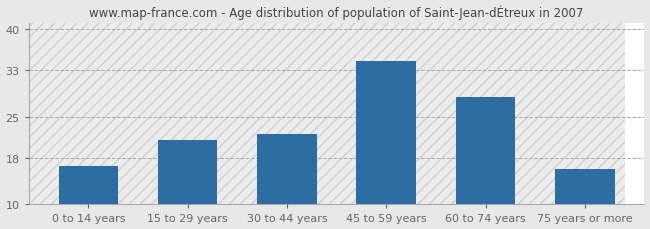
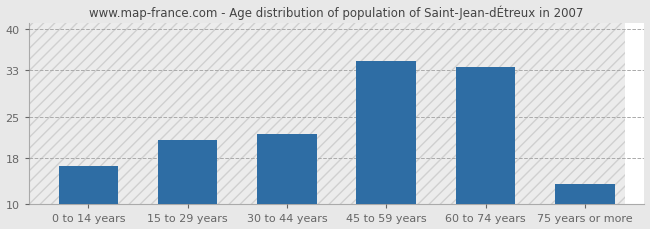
60 to 74 years: 28.4 -> 33.5
75 years or more: 16.0 -> 13.5
